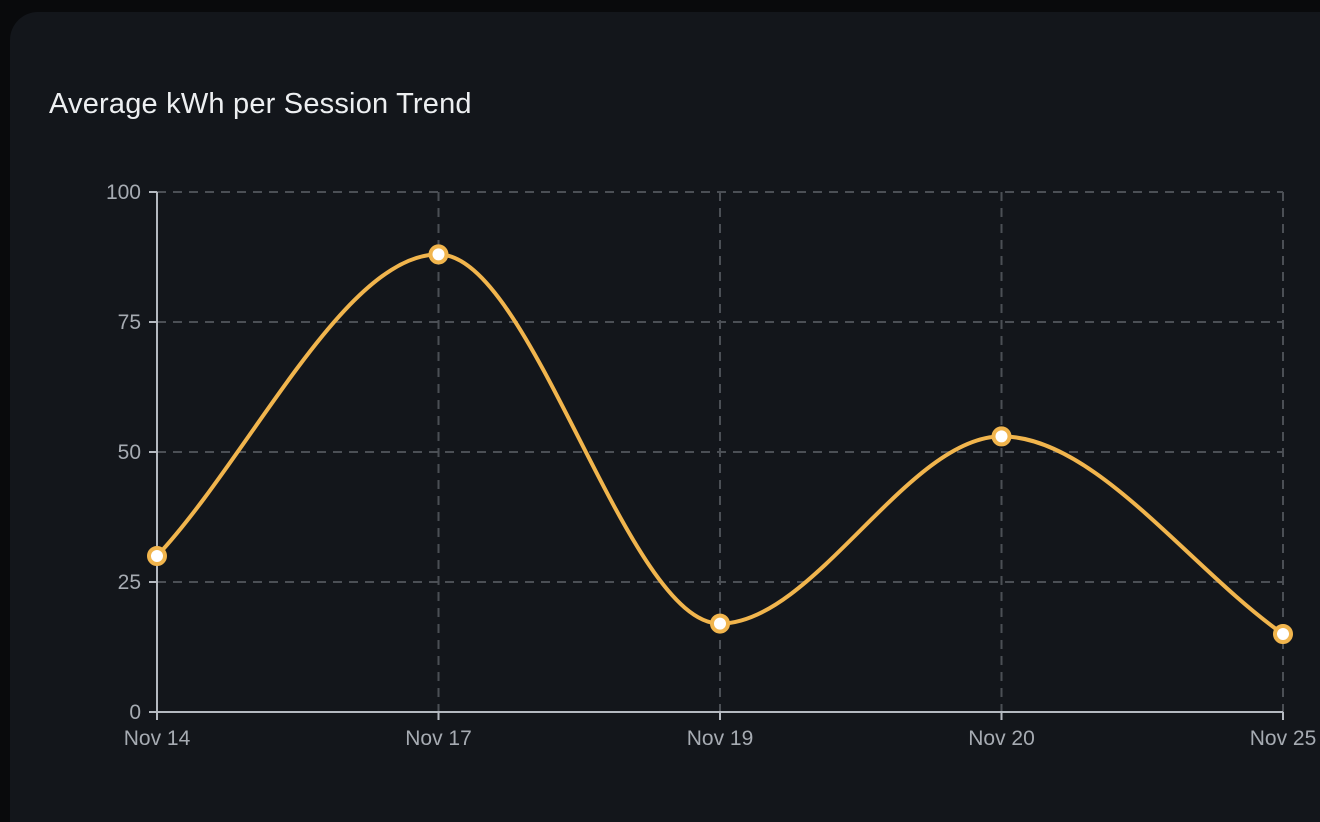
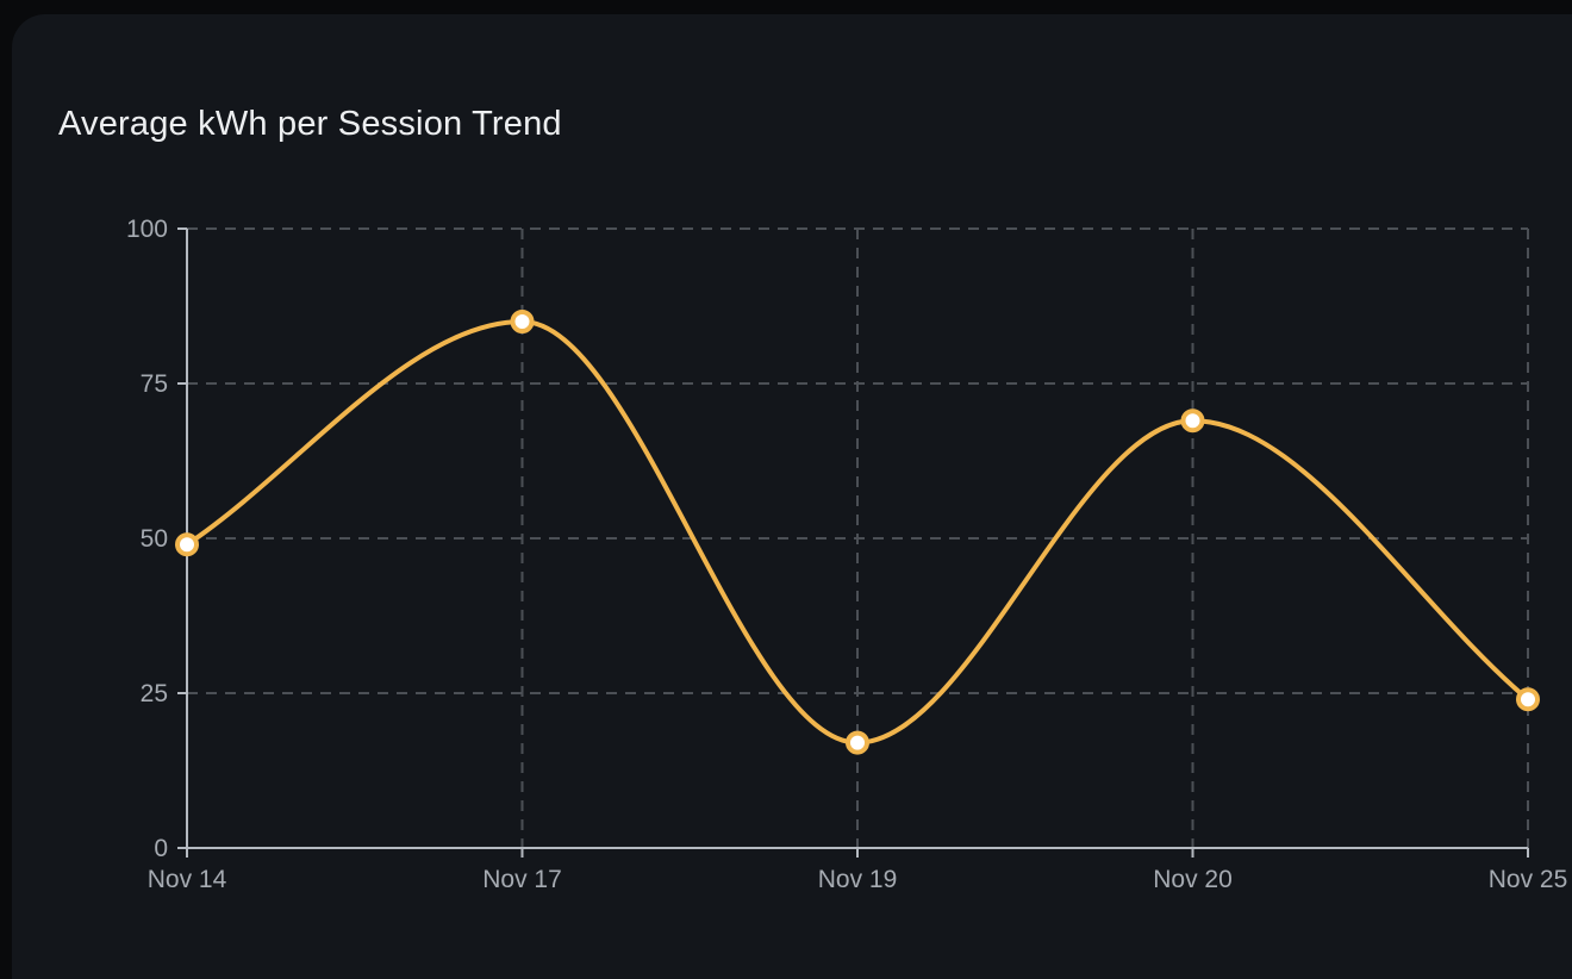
Nov 14: 30 -> 49
Nov 17: 88 -> 85
Nov 20: 53 -> 69
Nov 25: 15 -> 24
